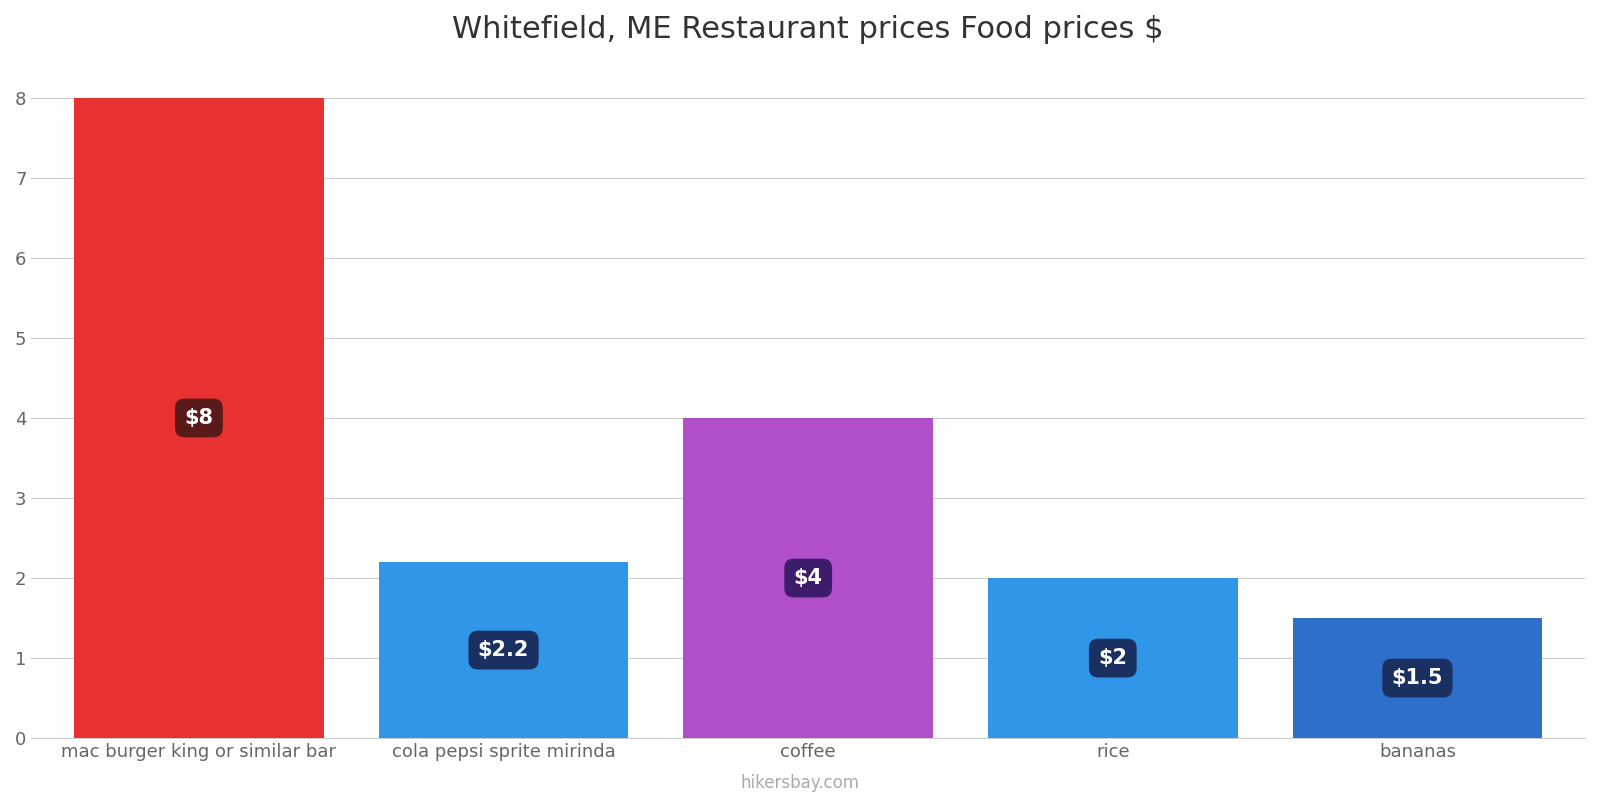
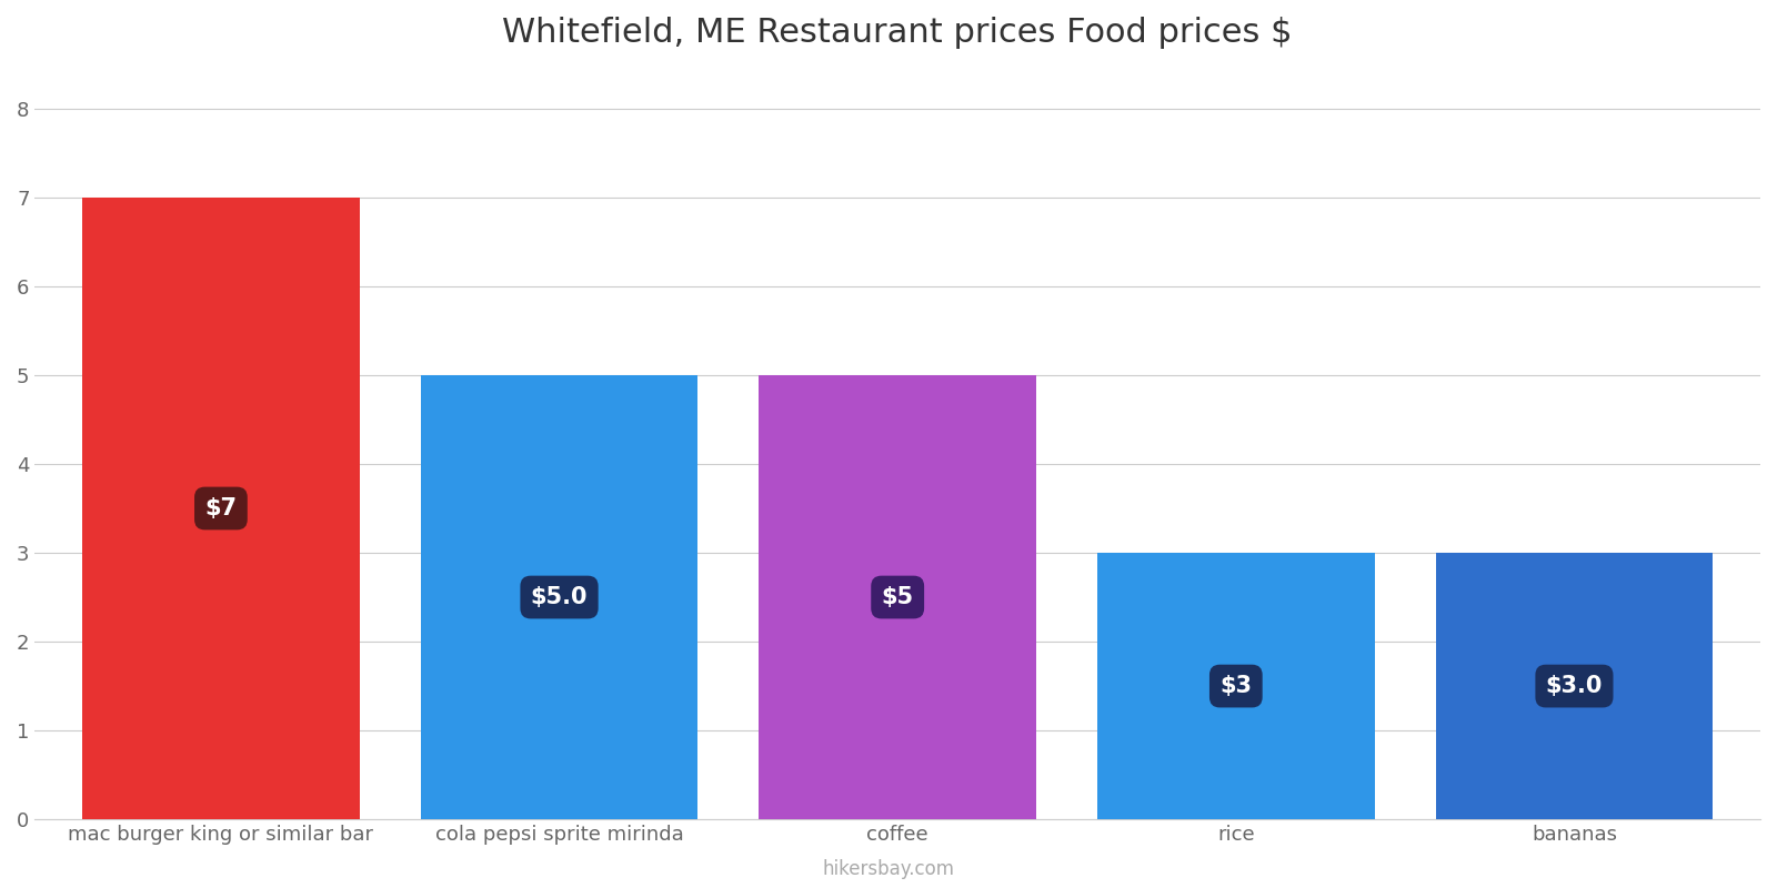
mac burger king or similar bar: $8 -> $7
cola pepsi sprite mirinda: $2.2 -> $5.0
coffee: $4 -> $5
rice: $2 -> $3
bananas: $1.5 -> $3.0
